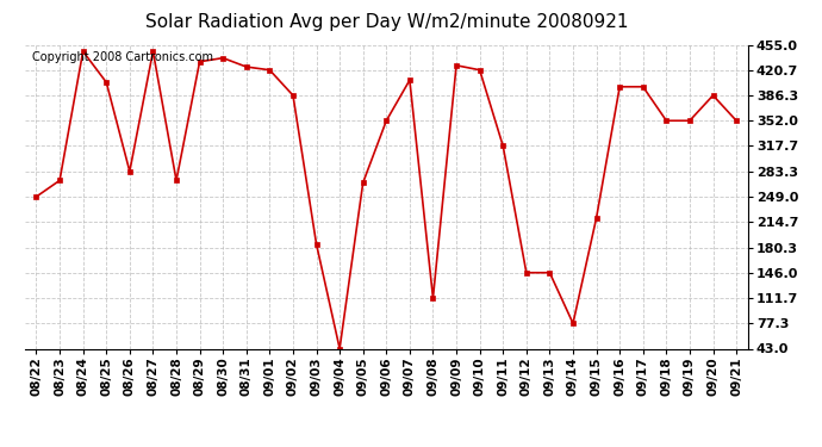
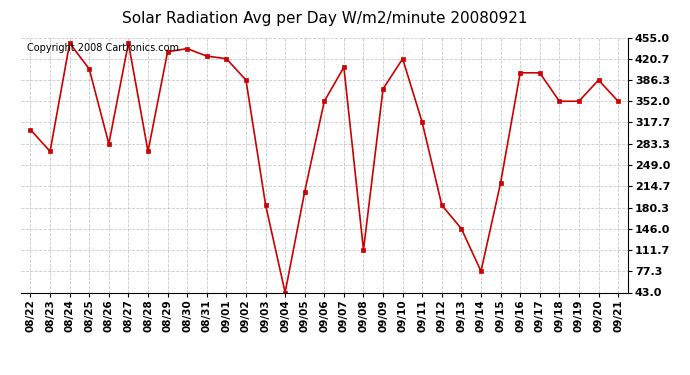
08/22: 249 -> 306
09/05: 268 -> 206
09/09: 427 -> 372
09/12: 146 -> 184
